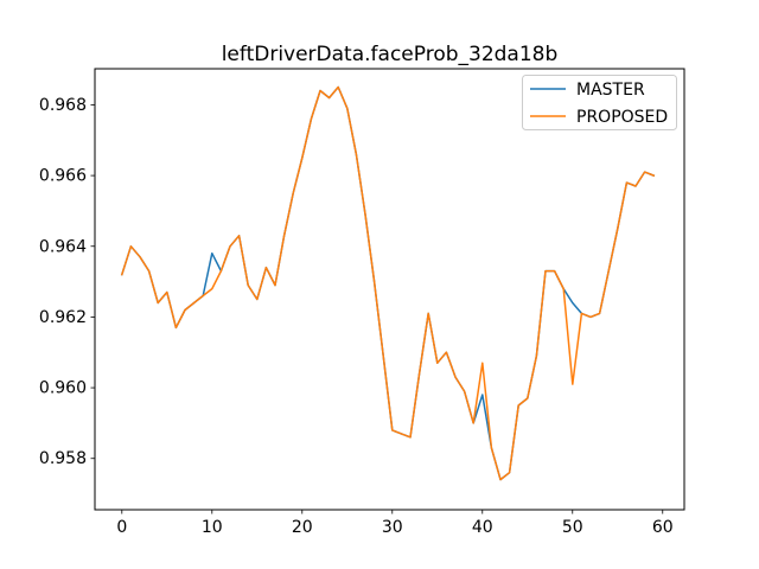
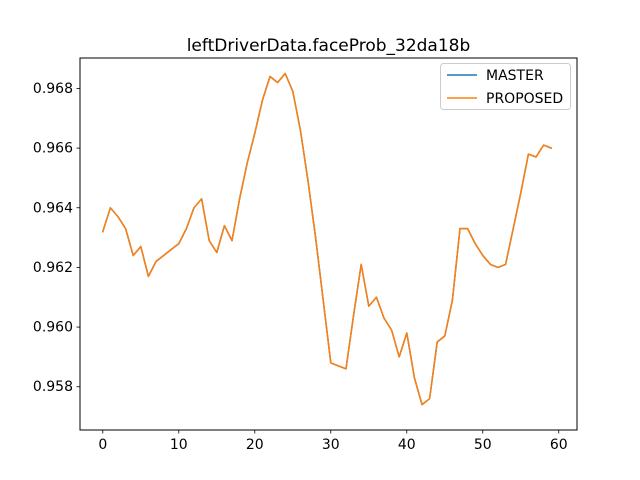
MASTER/10: 0.9638 -> 0.9628
PROPOSED/40: 0.9607 -> 0.9598
PROPOSED/50: 0.9601 -> 0.9624
